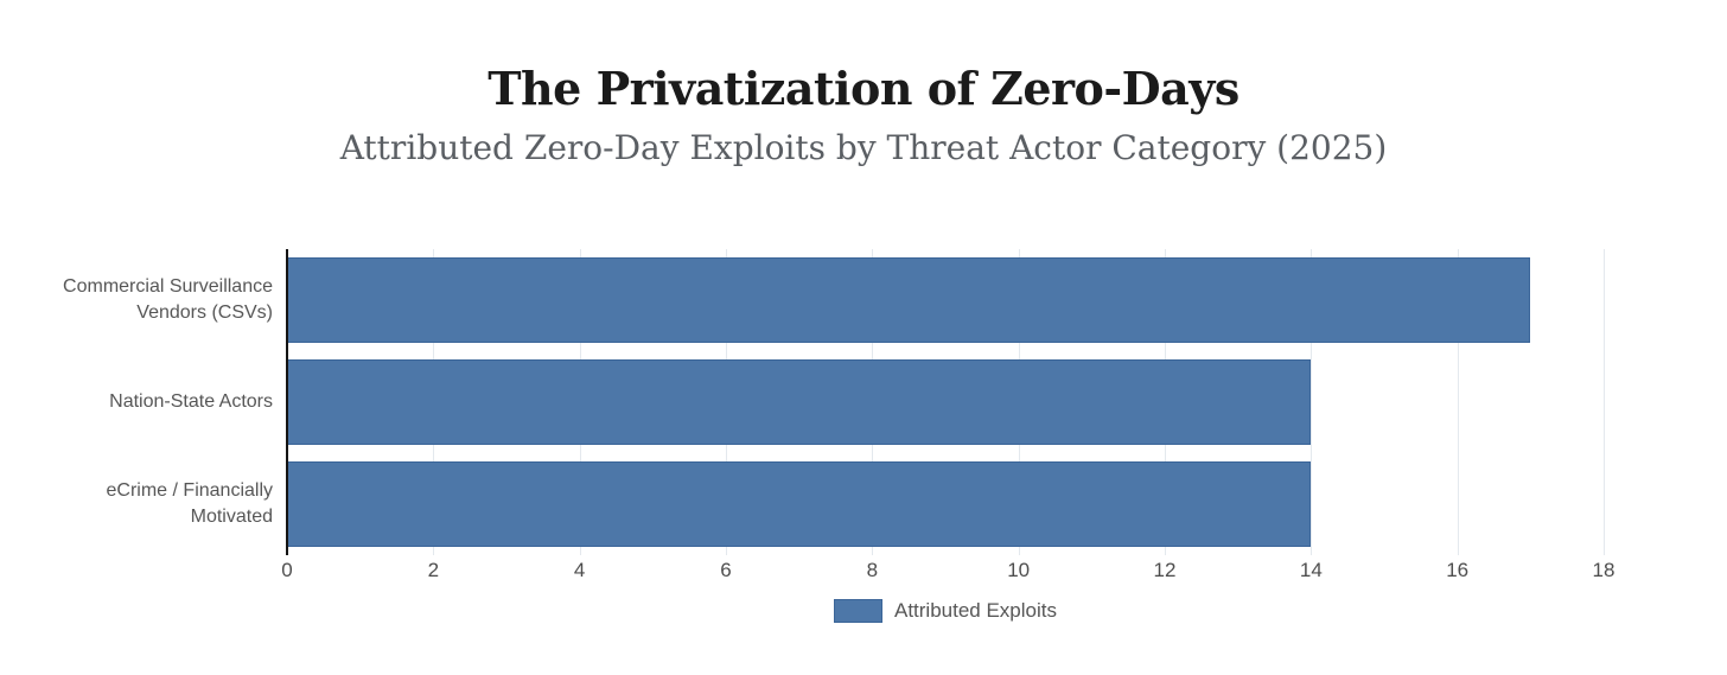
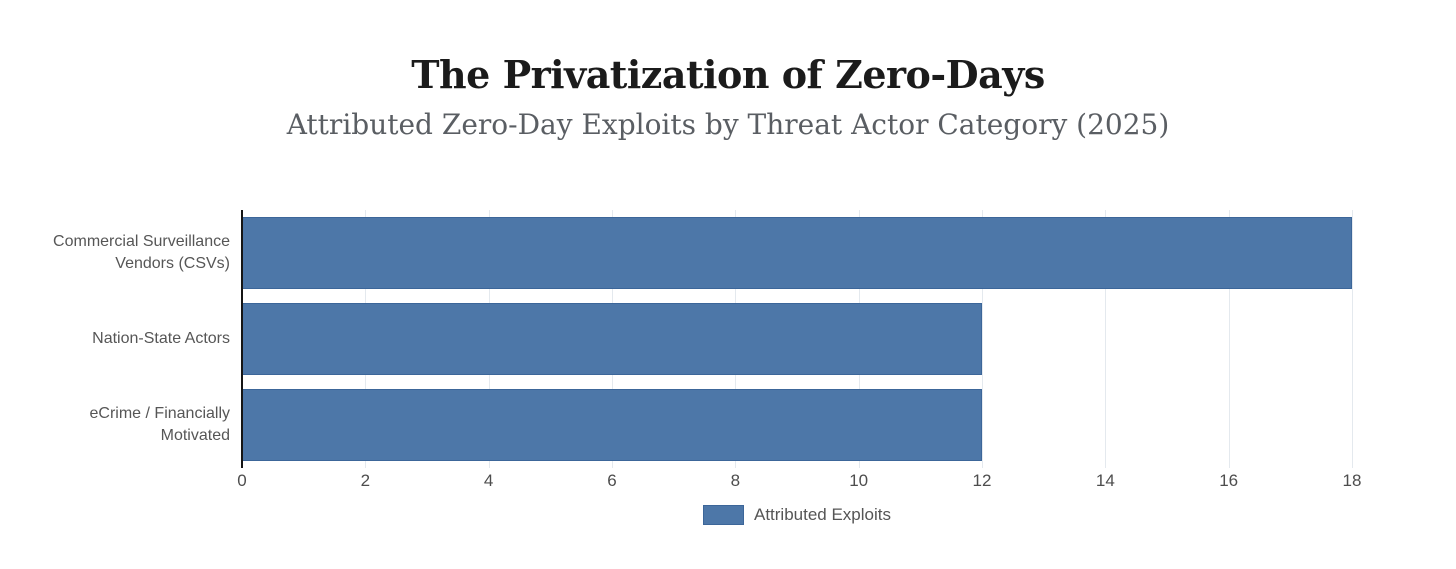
Commercial Surveillance Vendors (CSVs): 17 -> 18
Nation-State Actors: 14 -> 12
eCrime / Financially Motivated: 14 -> 12
